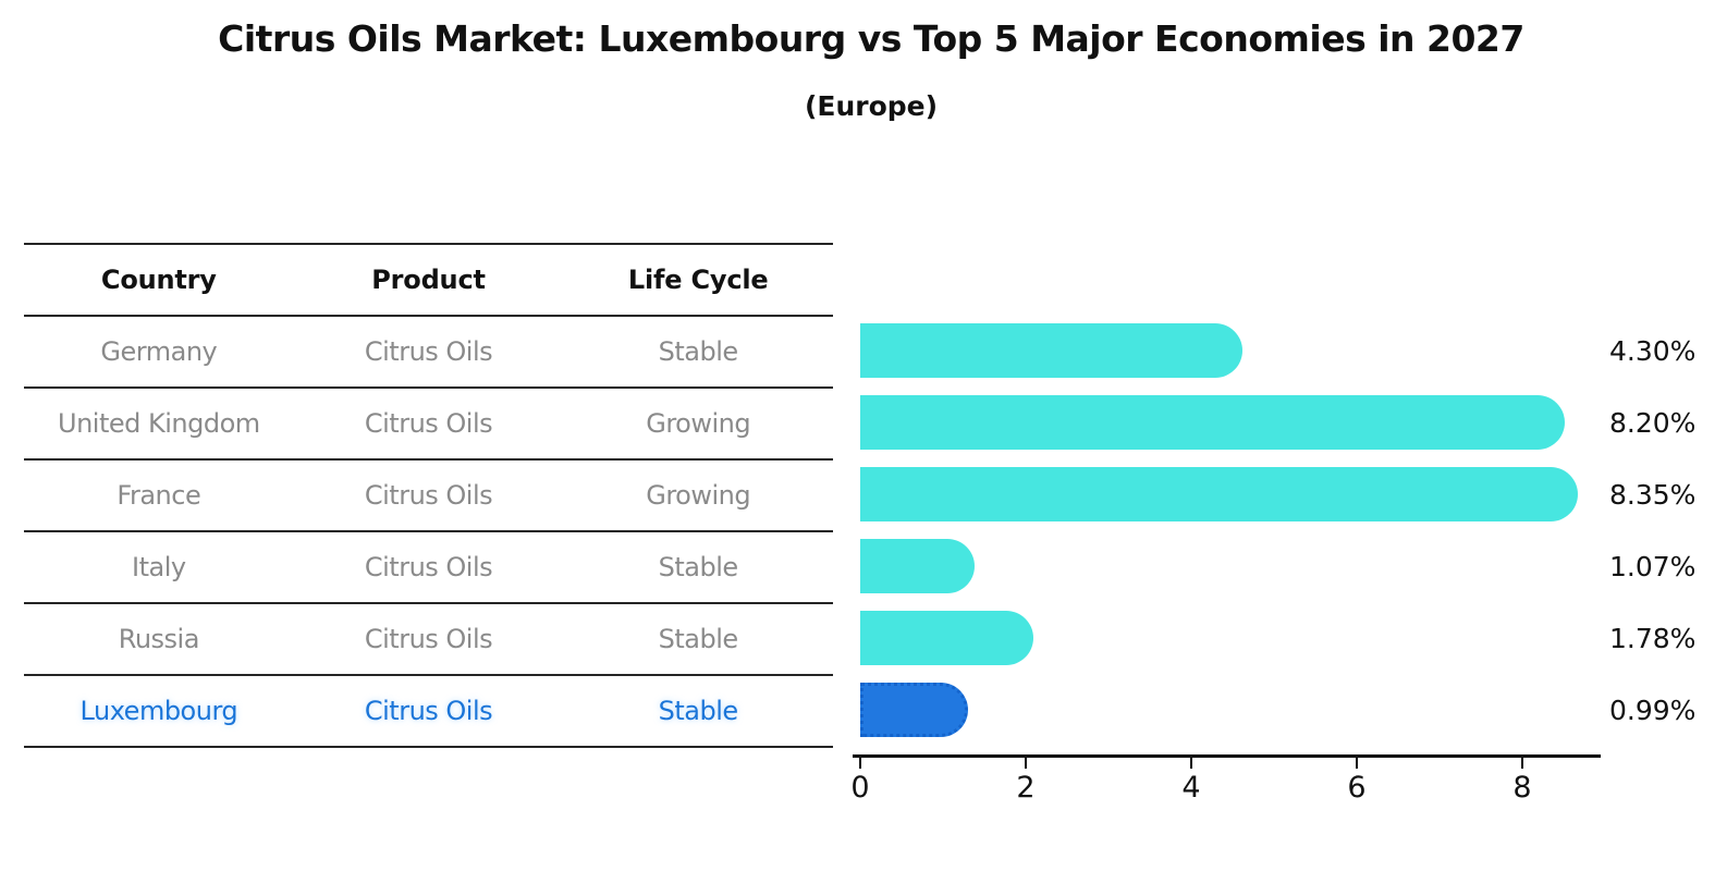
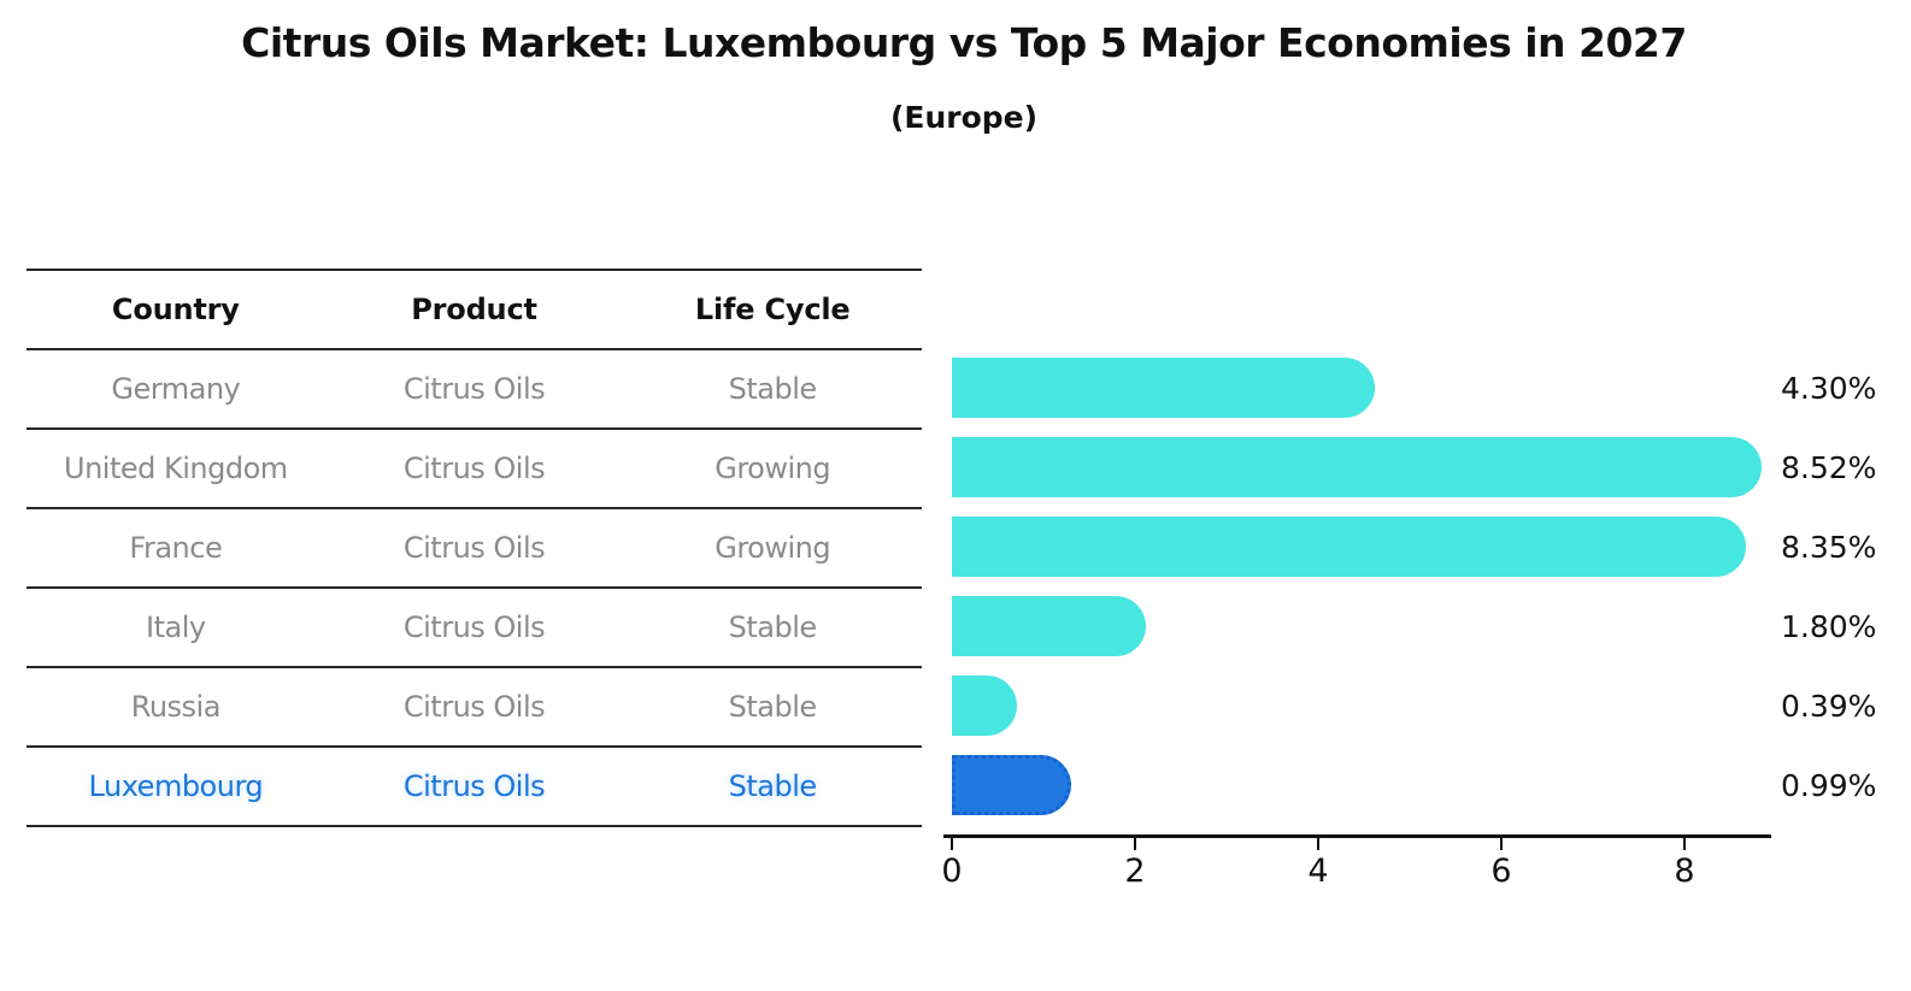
United Kingdom: 8.20% -> 8.52%
Italy: 1.07% -> 1.80%
Russia: 1.78% -> 0.39%
